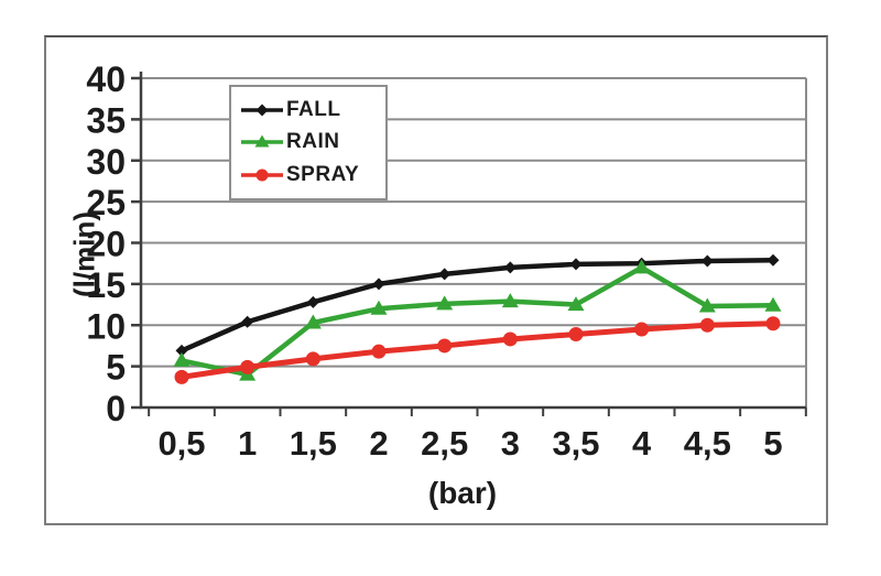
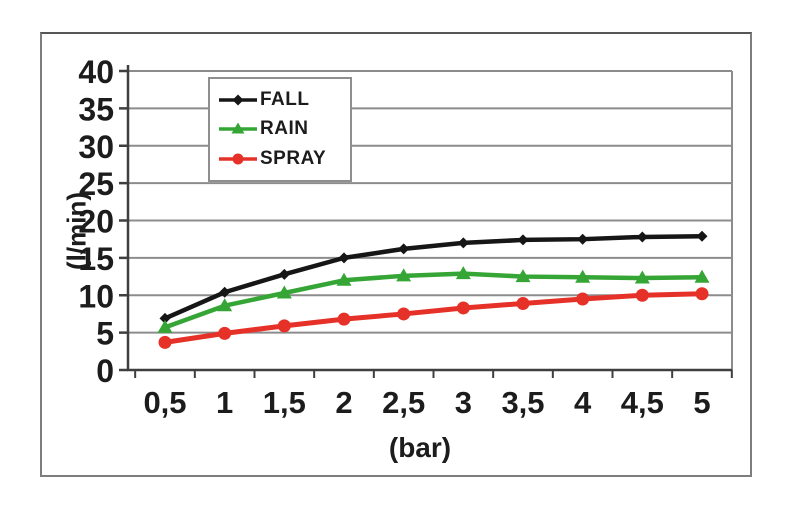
RAIN/1: 4 -> 9
RAIN/4: 17 -> 12
